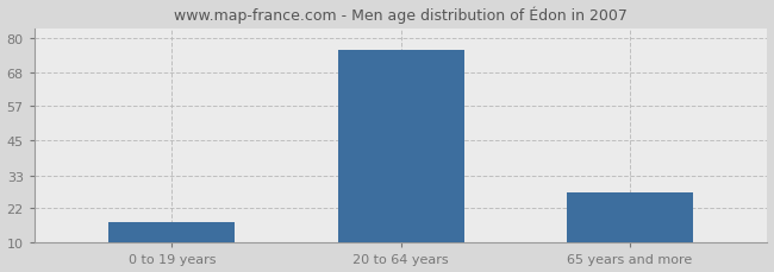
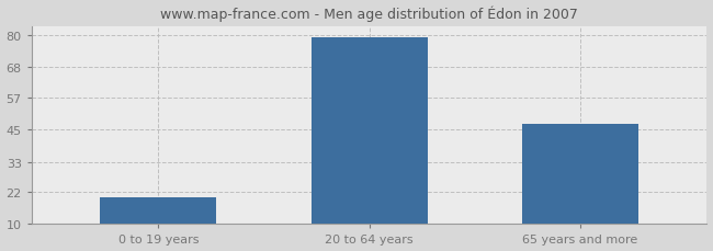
0 to 19 years: 17 -> 20
20 to 64 years: 76 -> 79
65 years and more: 27 -> 47
